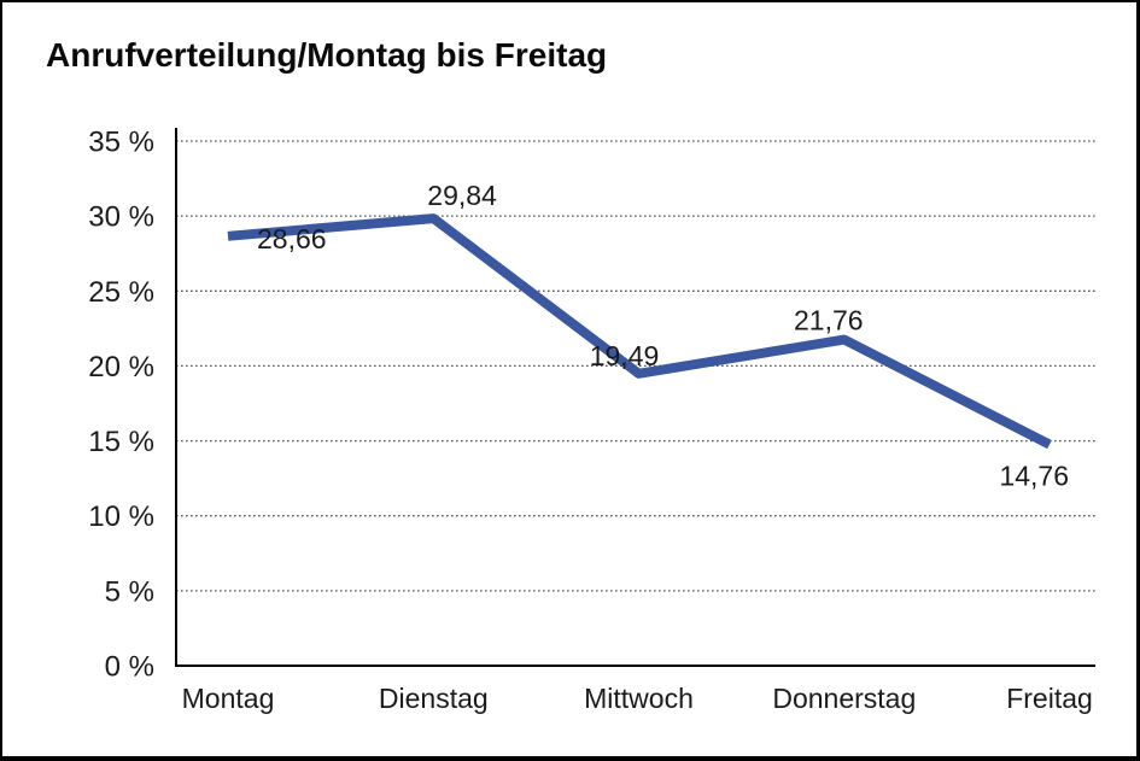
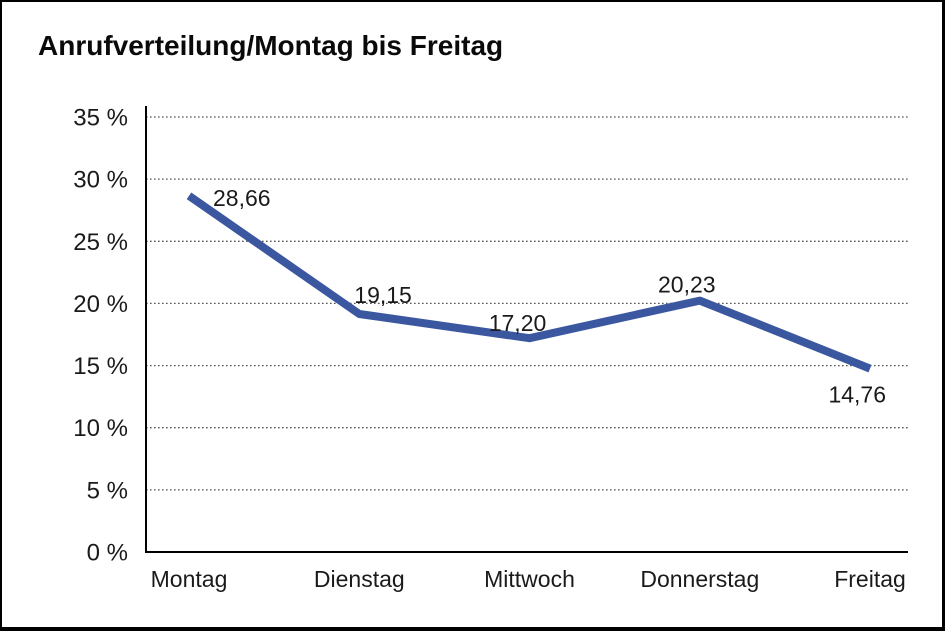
Dienstag: 29,84 -> 19,15
Mittwoch: 19,49 -> 17,20
Donnerstag: 21,76 -> 20,23
